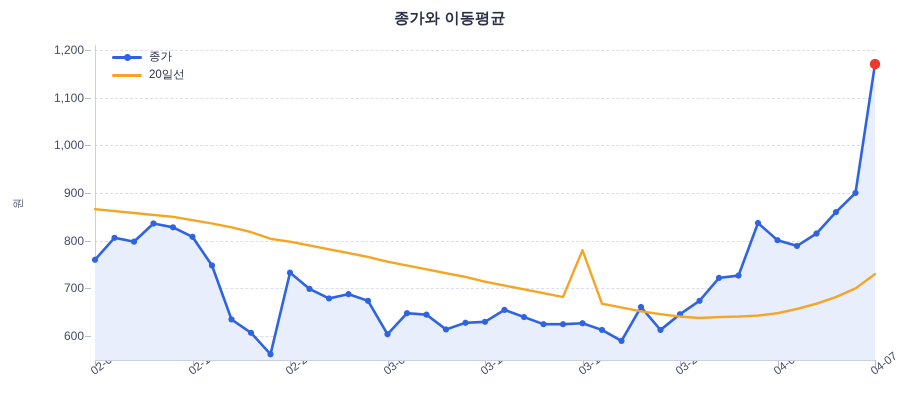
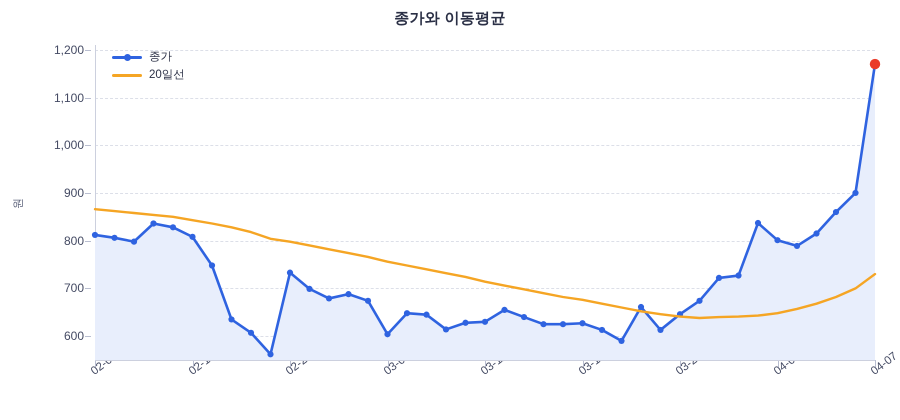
종가/02-05: 760 -> 810
20일선/03-18: 780 -> 680
